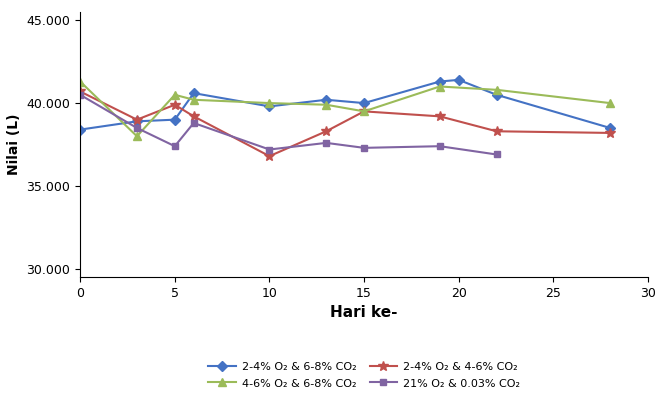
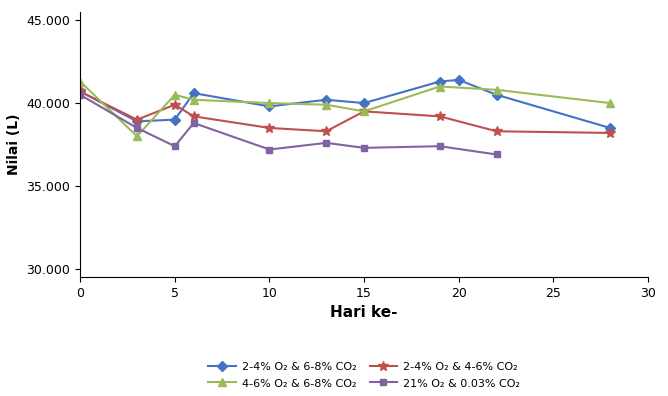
2-4% O₂ & 6-8% CO₂/0: 38.4 -> 40.7
2-4% O₂ & 4-6% CO₂/10: 36.8 -> 38.5
